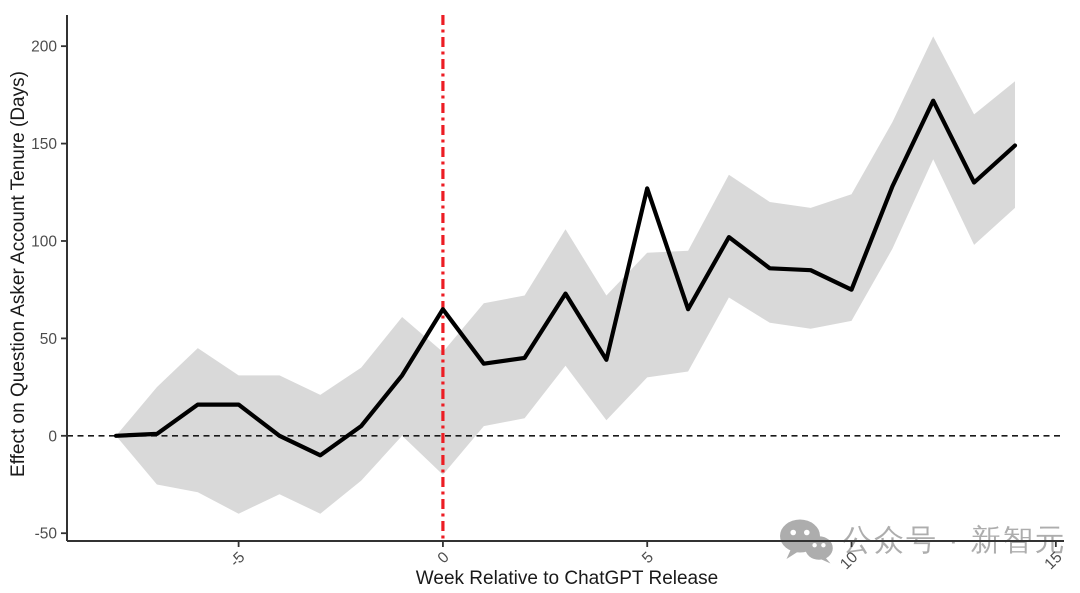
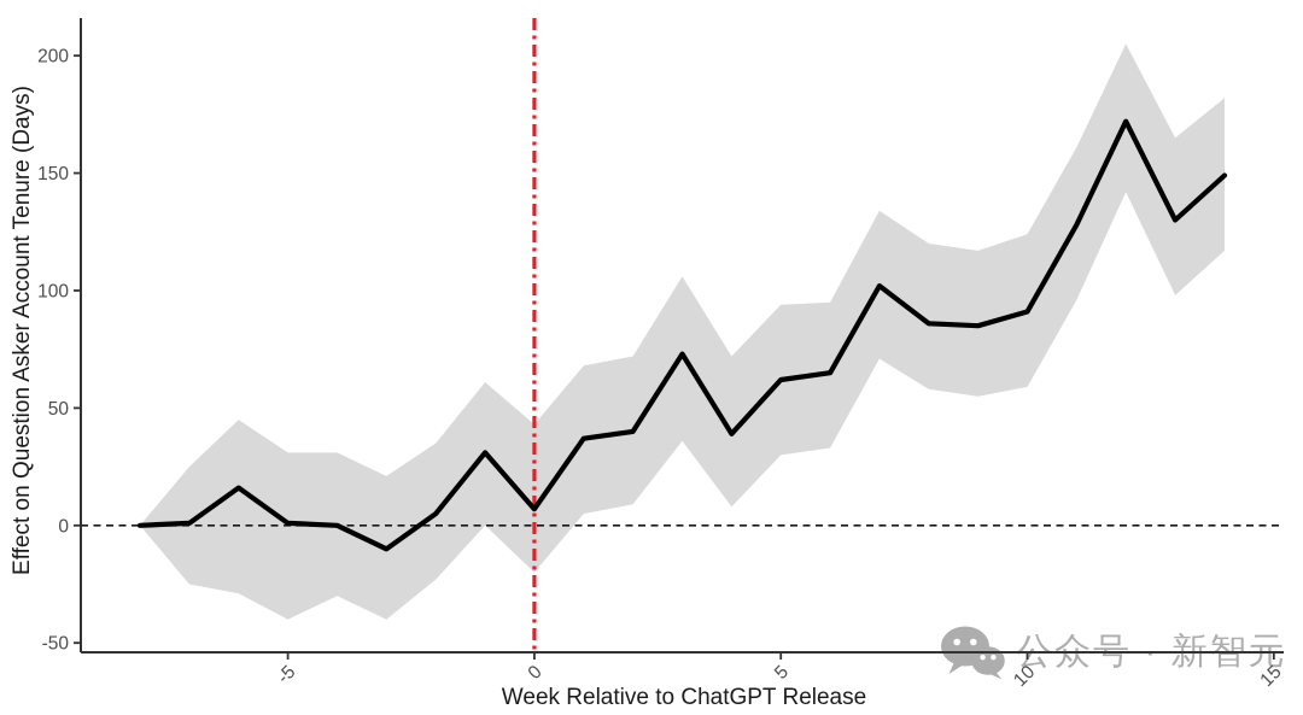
-5: 16 -> 1
0: 65 -> 7
5: 127 -> 62
10: 75 -> 91
